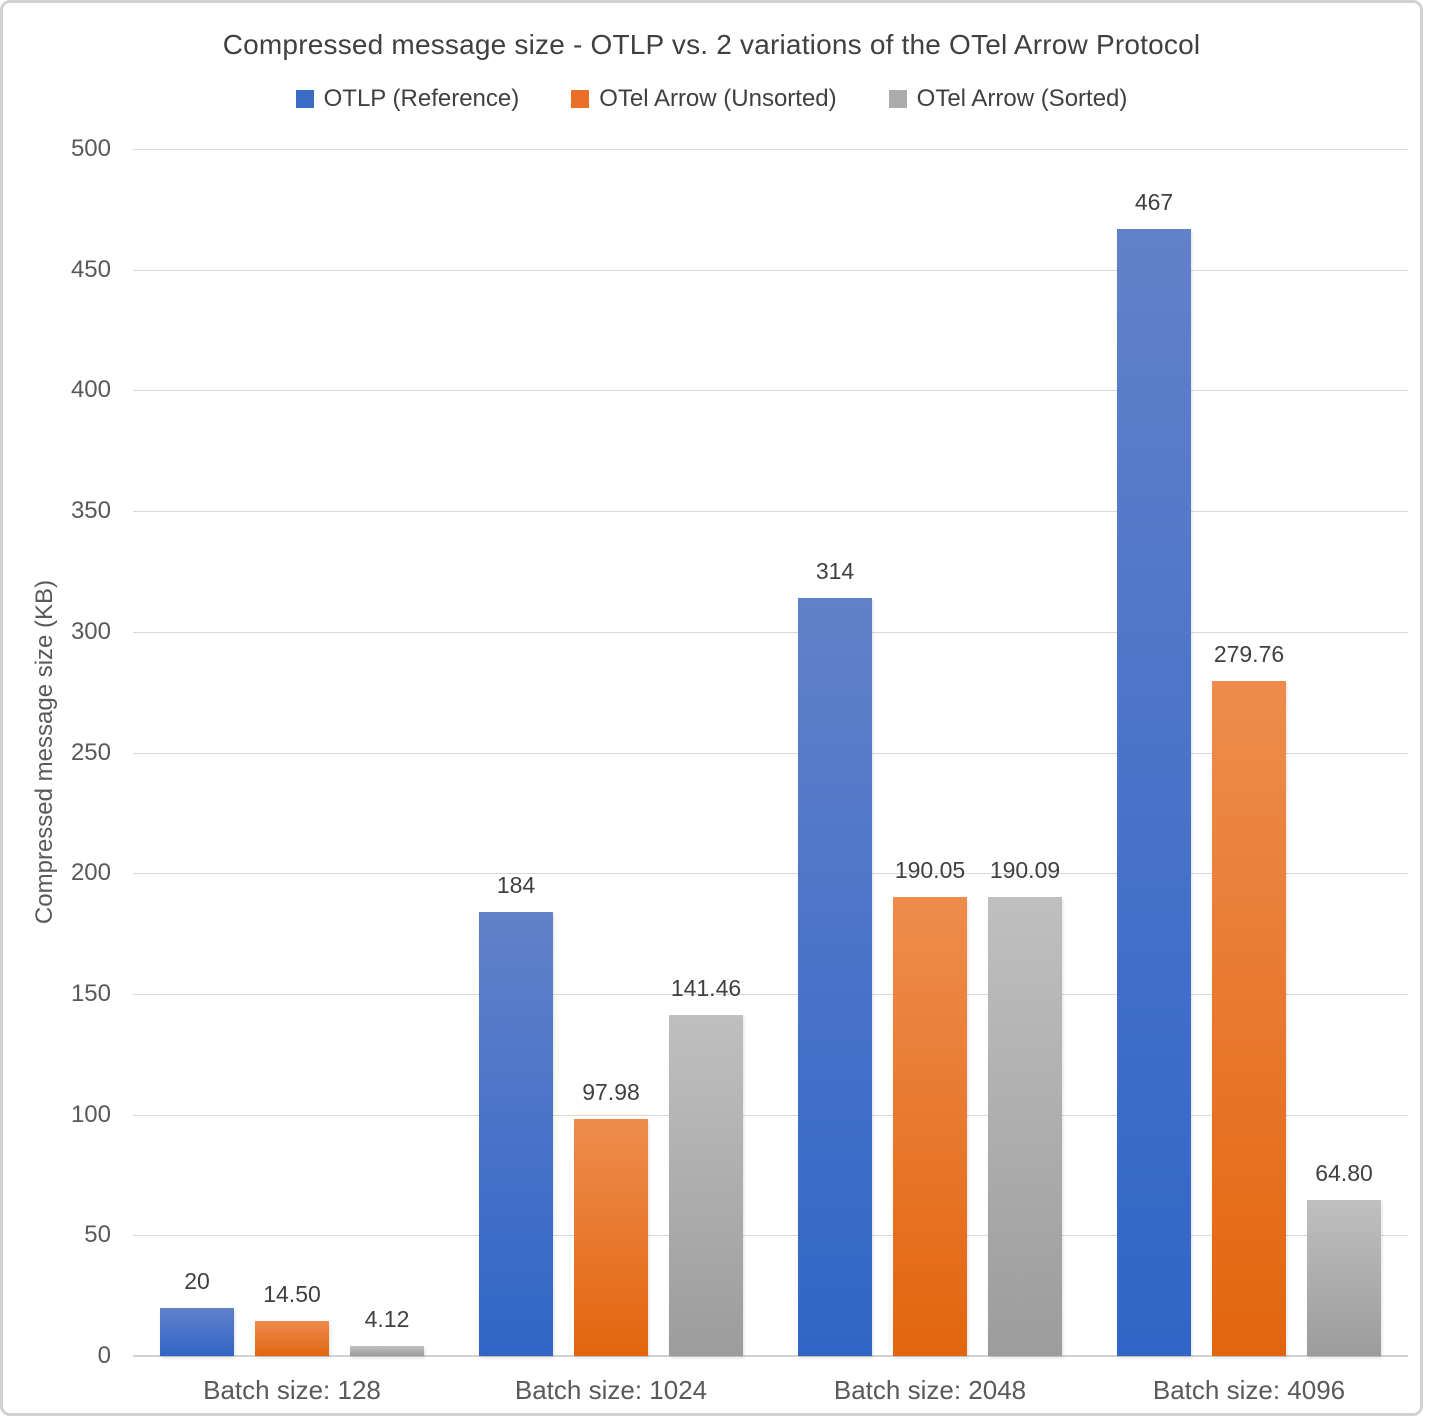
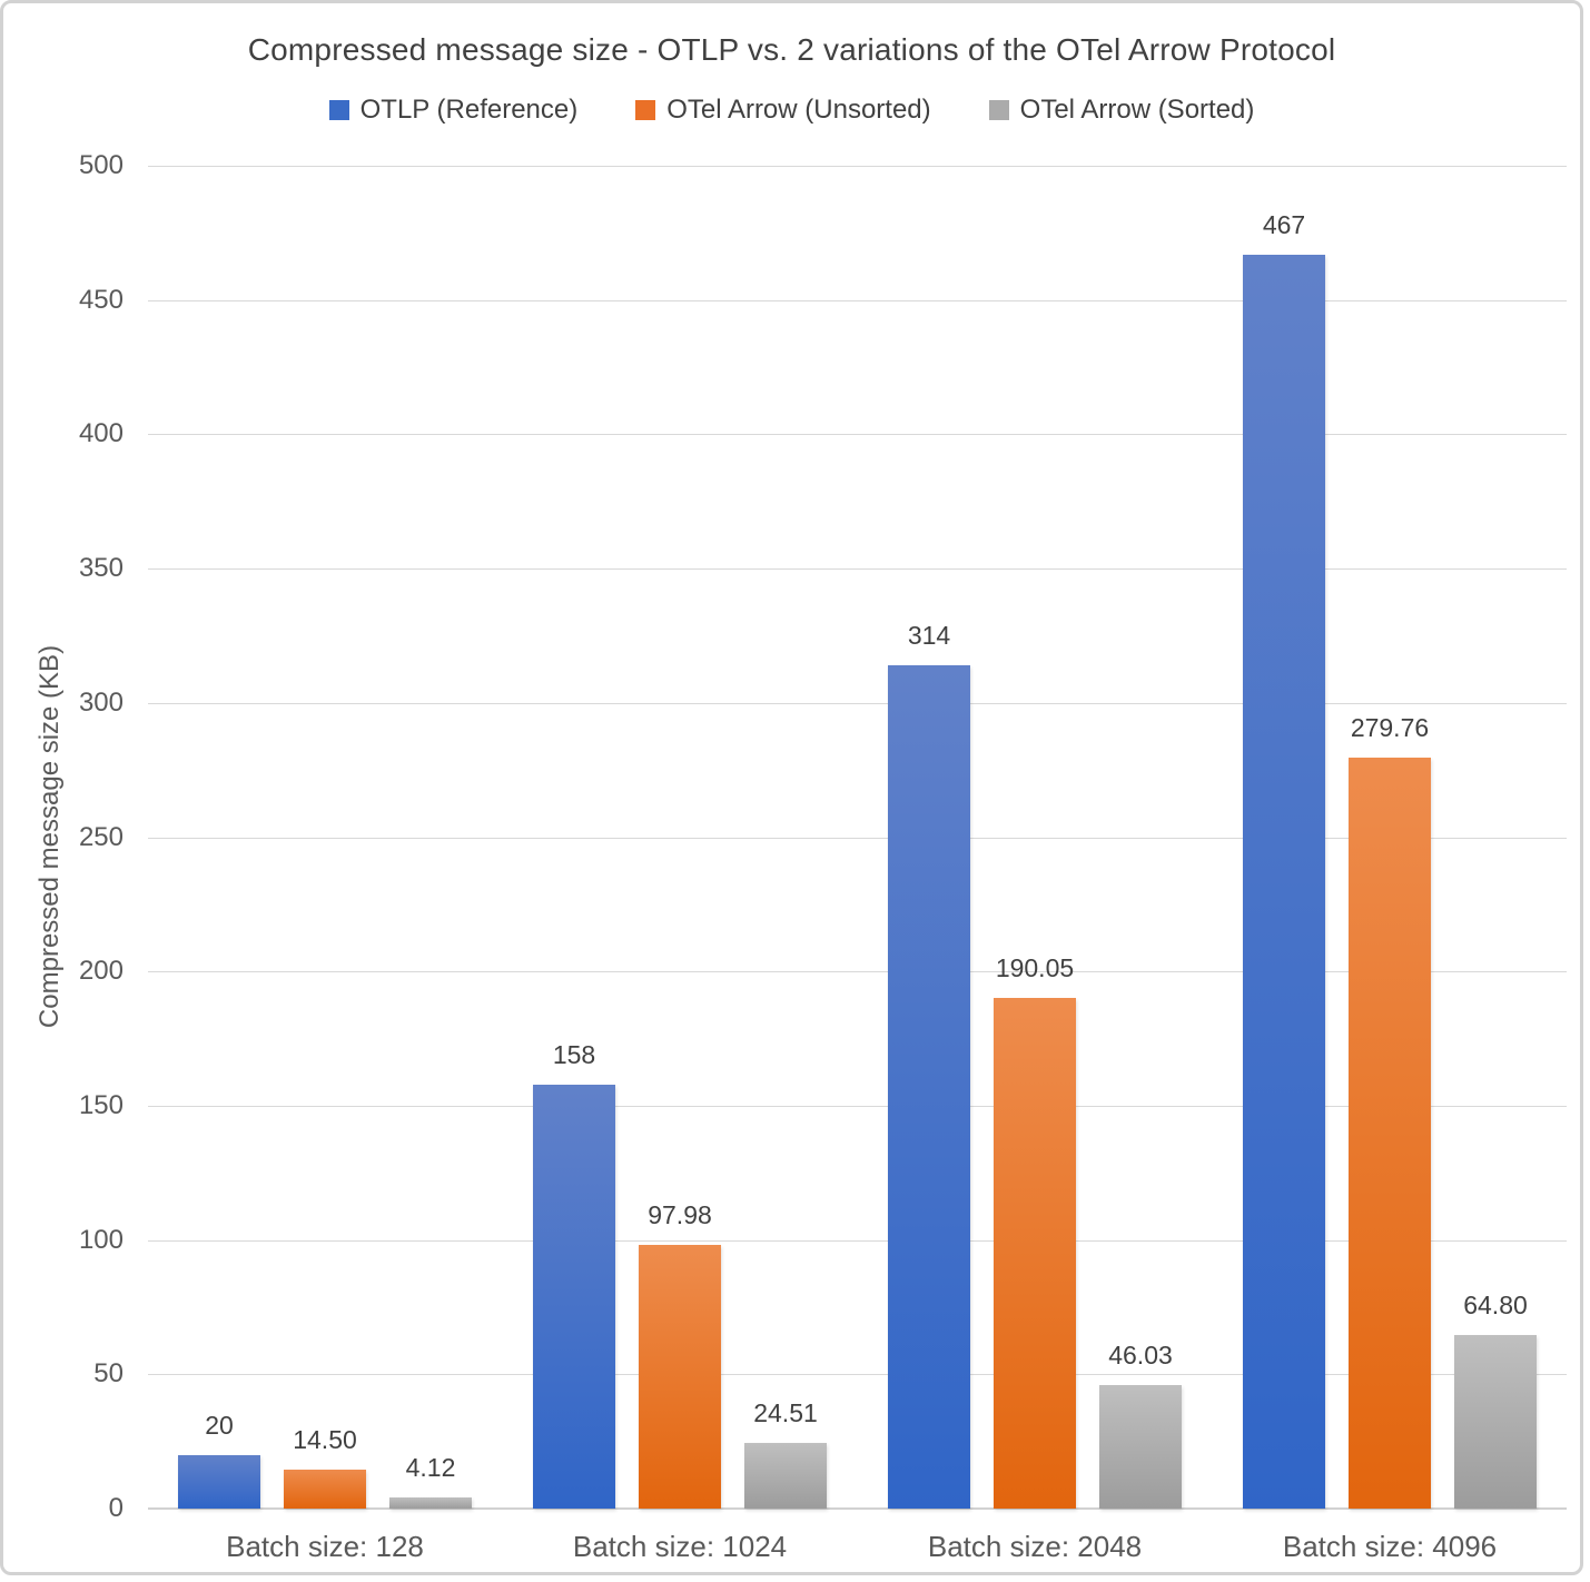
OTLP (Reference)/Batch size: 1024: 184 -> 158
OTel Arrow (Sorted)/Batch size: 1024: 141.46 -> 24.51
OTel Arrow (Sorted)/Batch size: 2048: 190.09 -> 46.03
